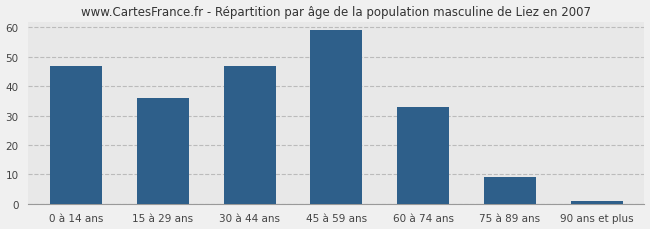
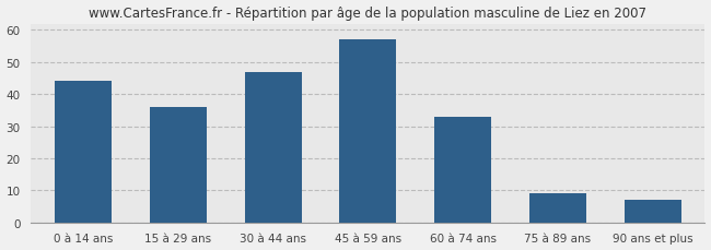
0 à 14 ans: 47 -> 44
45 à 59 ans: 59 -> 57
90 ans et plus: 1 -> 7
